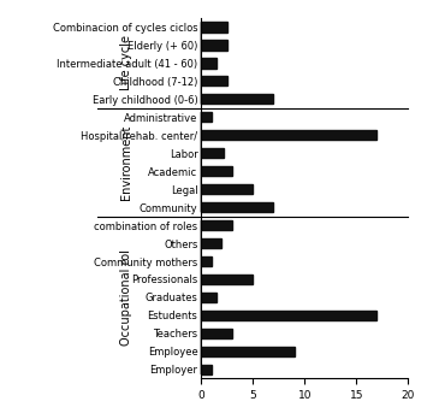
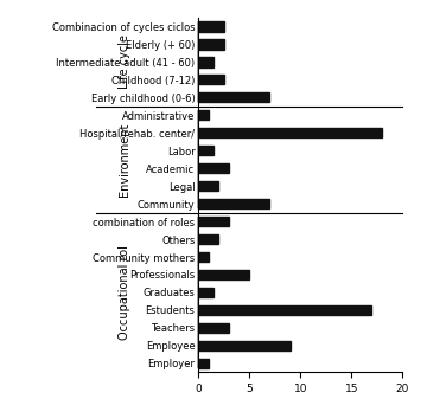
Hospital/rehab. center/: 17.0 -> 18.0
Labor: 2.2 -> 1.5
Legal: 5.0 -> 2.0
